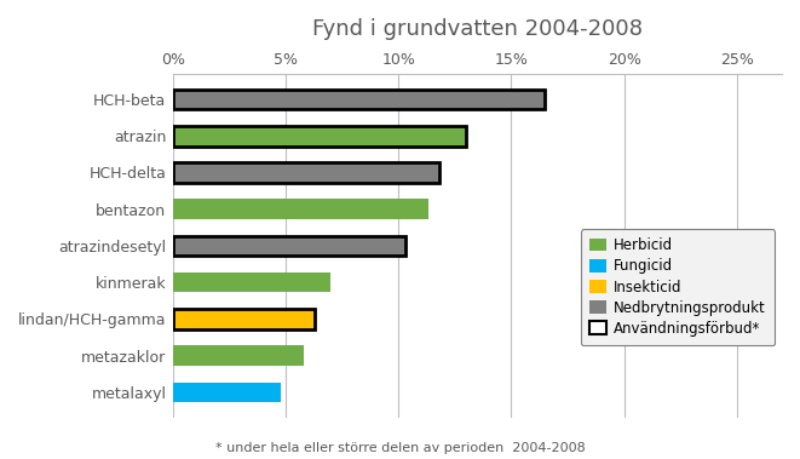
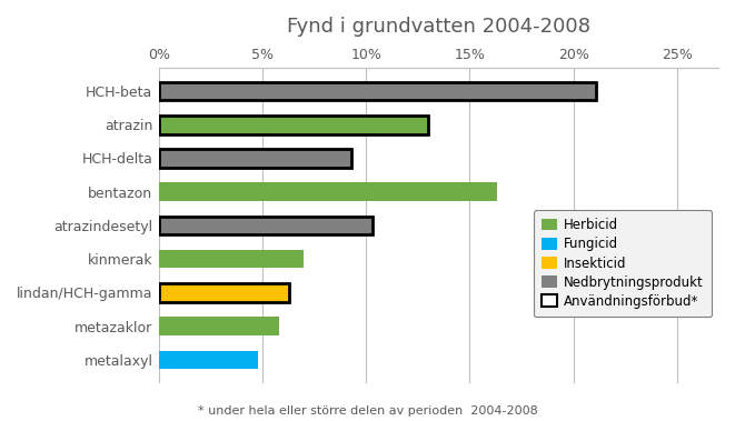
HCH-beta: 16.5% -> 21.1%
HCH-delta: 11.8% -> 9.3%
bentazon: 11.3% -> 16.3%
